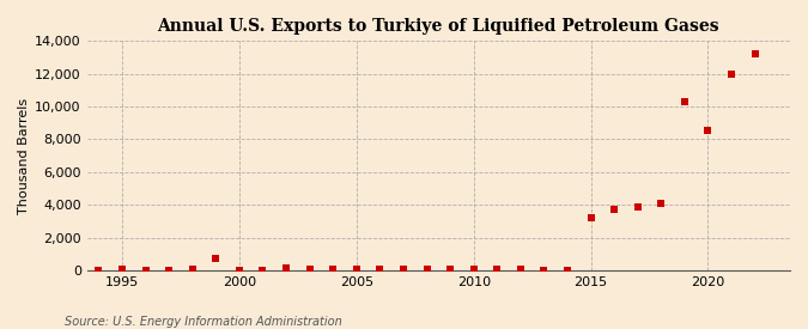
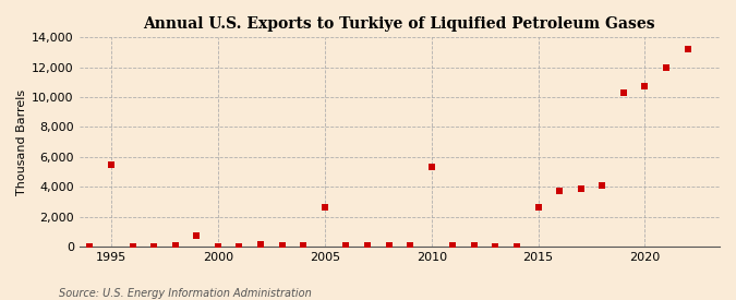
1995: 0 -> 5,500
2005: 0 -> 2,600
2010: 0 -> 5,300
2015: 3,200 -> 2,600
2020: 8,600 -> 10,700
